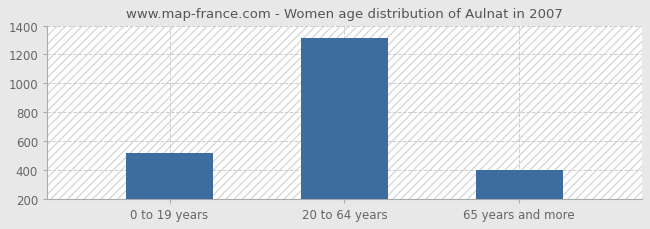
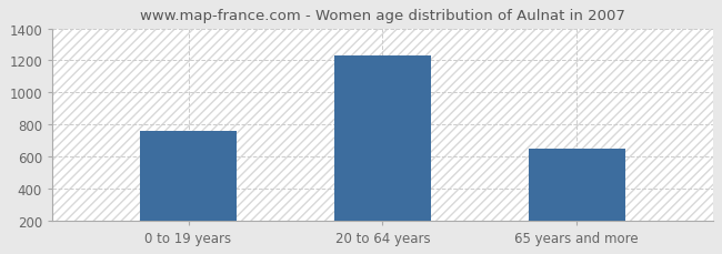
0 to 19 years: 520 -> 760
20 to 64 years: 1320 -> 1230
65 years and more: 400 -> 650
